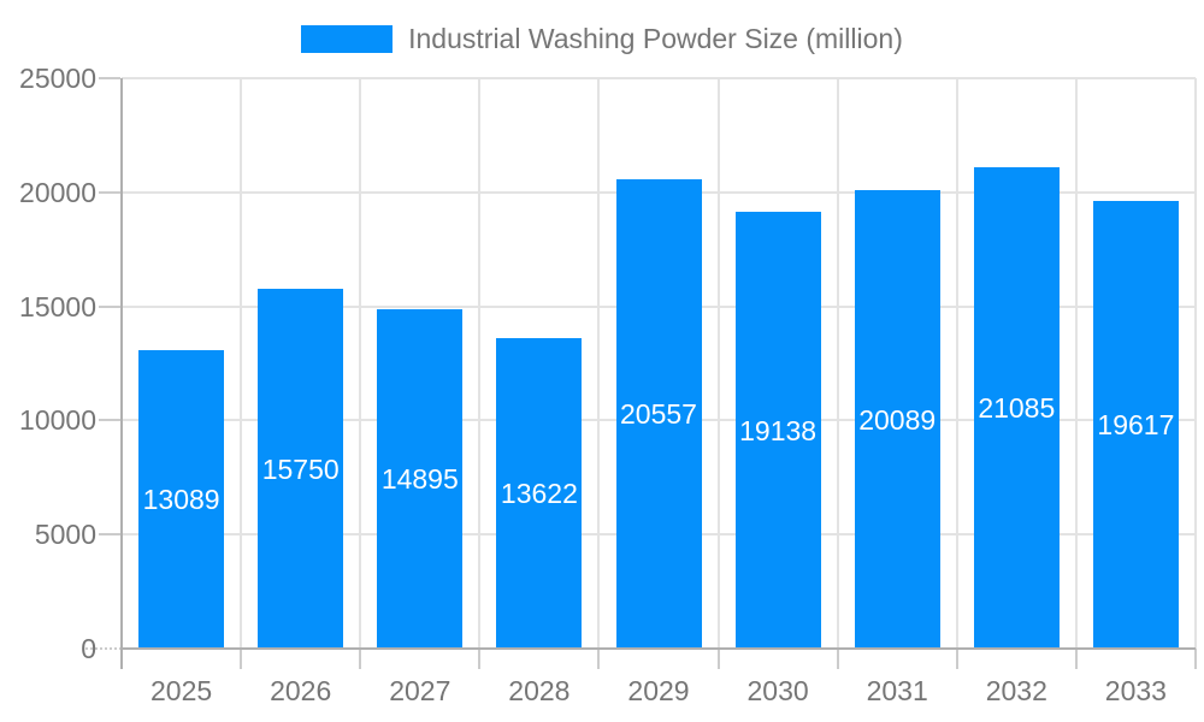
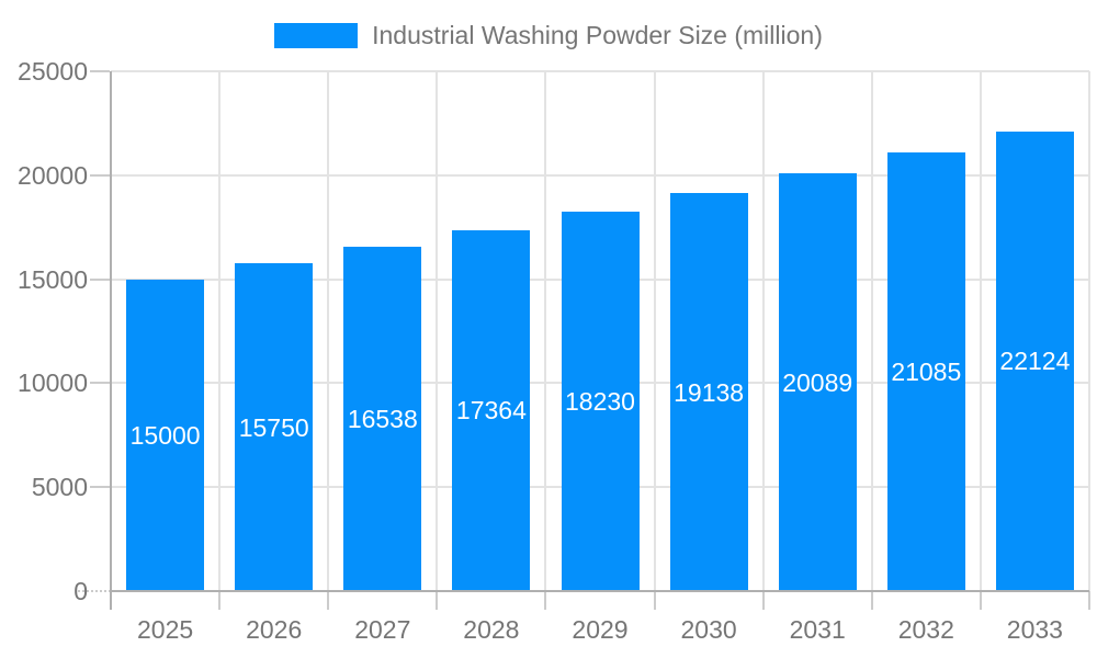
2025: 13089 -> 15000
2027: 14895 -> 16538
2028: 13622 -> 17364
2029: 20557 -> 18230
2033: 19617 -> 22124
